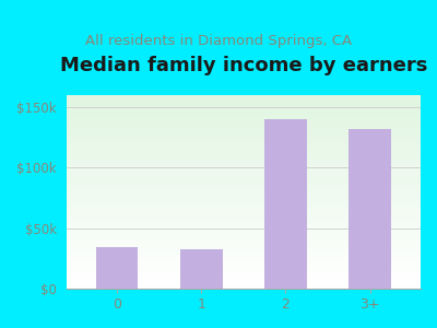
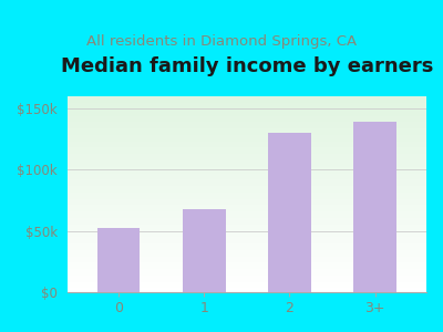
0: $34k -> $52k
1: $32k -> $68k
2: $140k -> $130k
3+: $132k -> $139k
